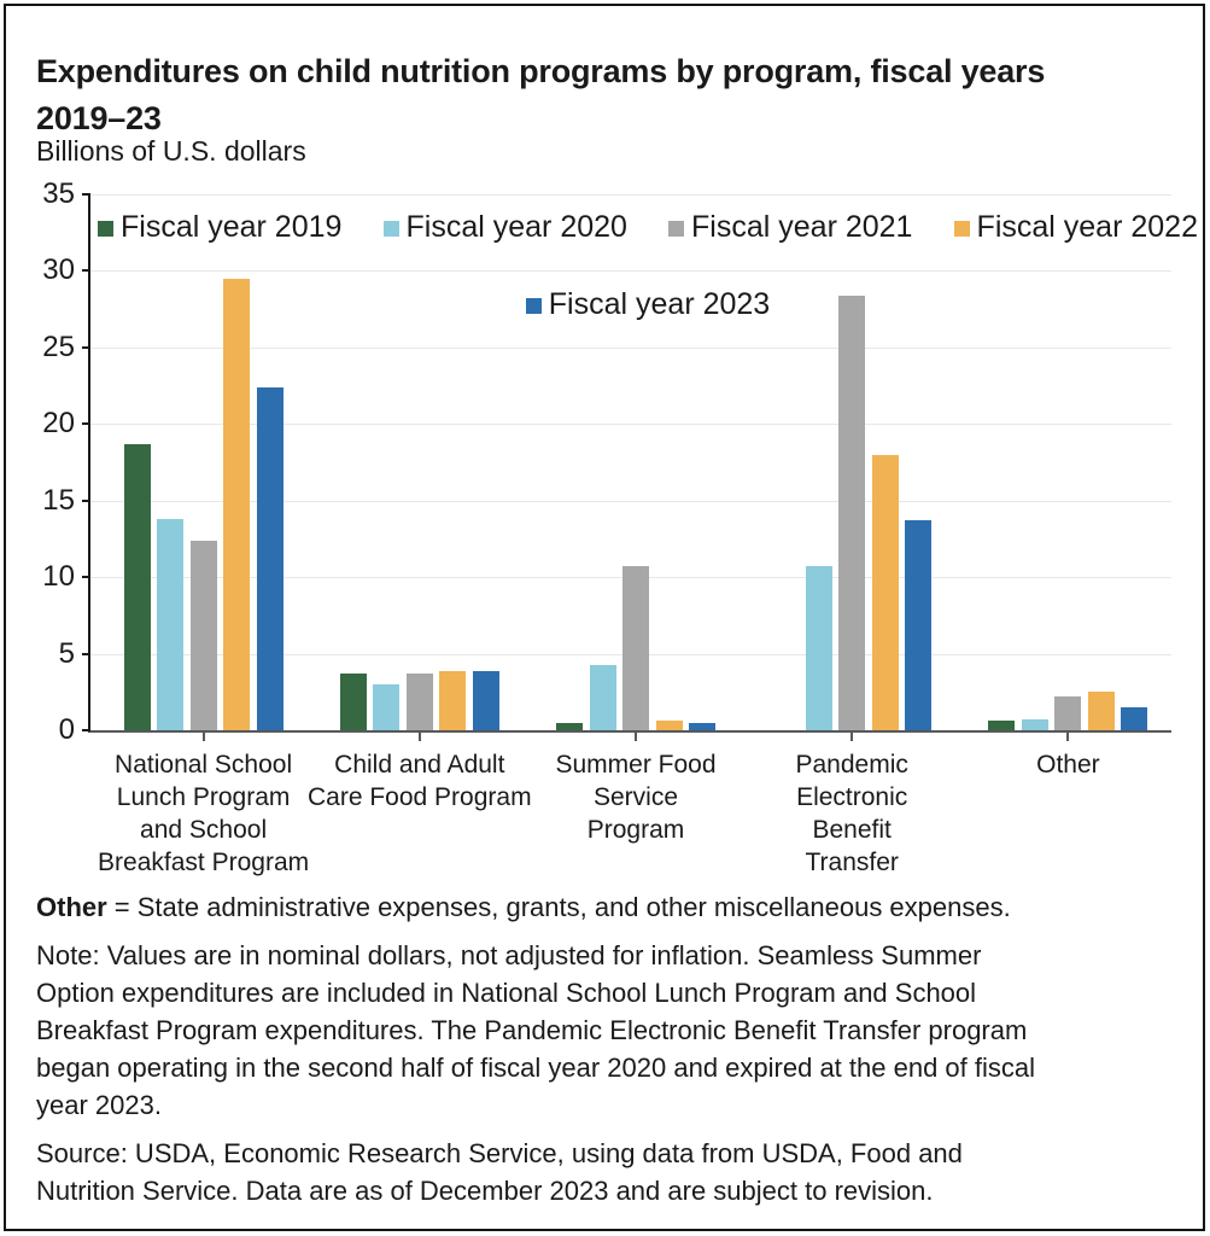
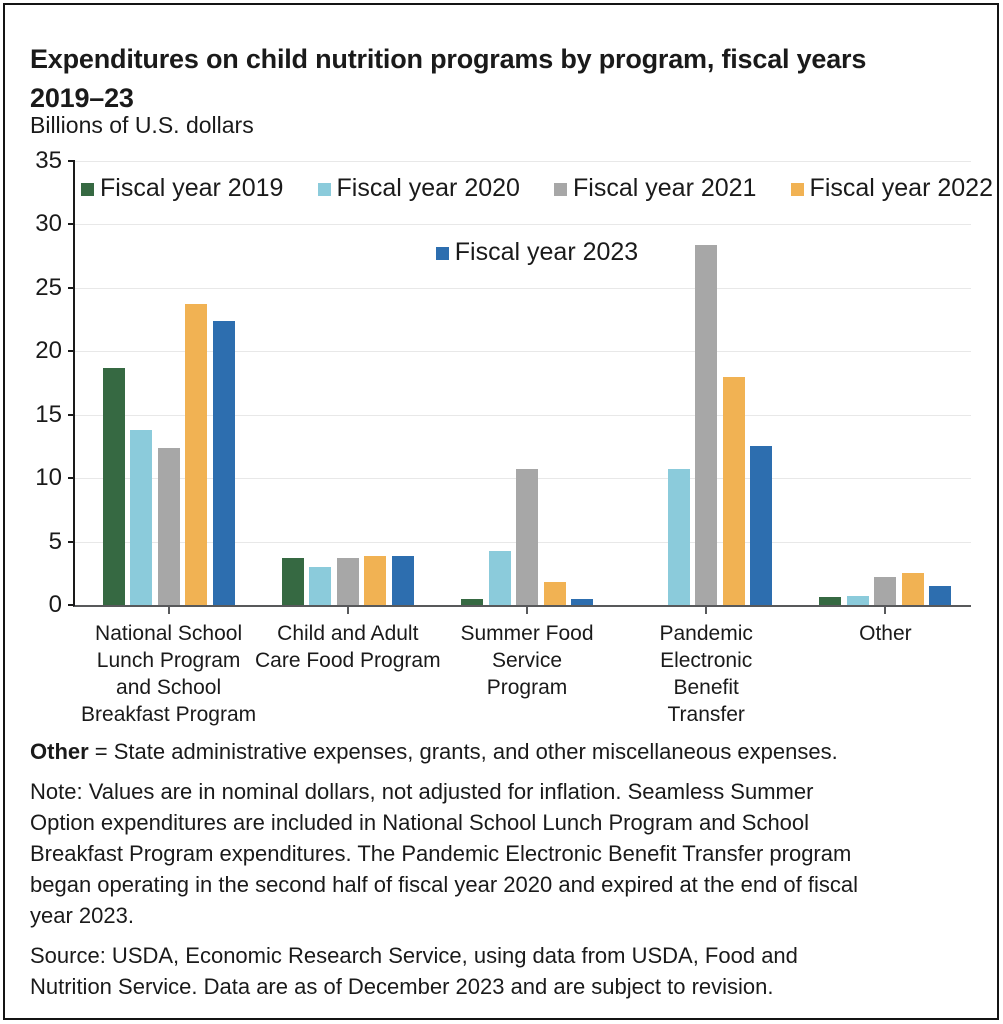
Fiscal year 2022/National School Lunch Program and School Breakfast Program: 29.5 -> 23.7
Fiscal year 2022/Summer Food Service Program: 0.6 -> 1.8
Fiscal year 2023/Pandemic Electronic Benefit Transfer: 13.7 -> 12.5
